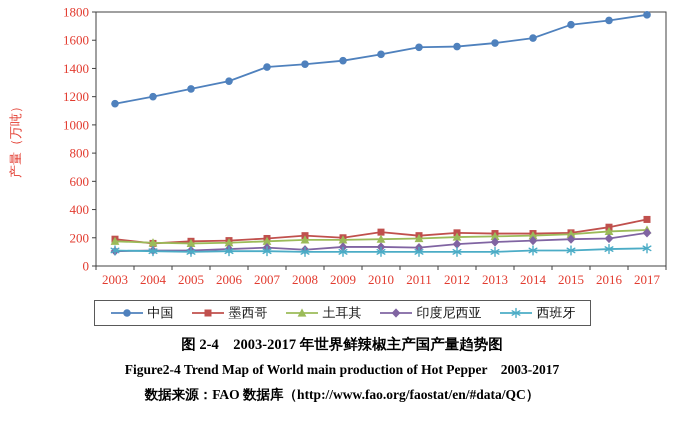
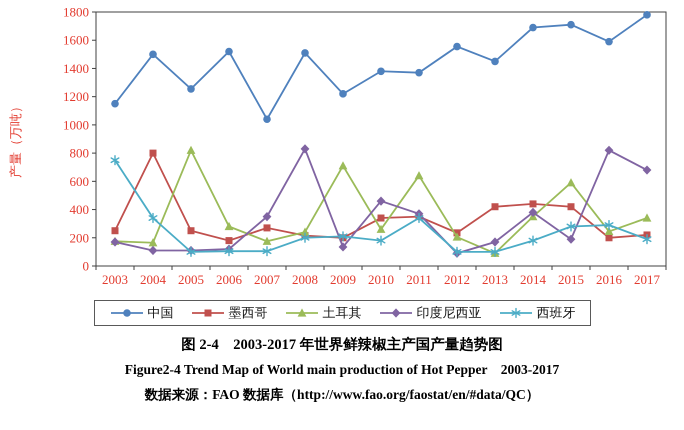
墨西哥/2003: 190 -> 250
印度尼西亚/2003: 100 -> 170
西班牙/2003: 110 -> 750
中国/2004: 1200 -> 1500
墨西哥/2004: 160 -> 800
西班牙/2004: 100 -> 340
墨西哥/2005: 180 -> 250
土耳其/2005: 160 -> 820
中国/2006: 1310 -> 1520
土耳其/2006: 160 -> 280
中国/2007: 1410 -> 1040
墨西哥/2007: 200 -> 270
印度尼西亚/2007: 130 -> 350
中国/2008: 1430 -> 1510
土耳其/2008: 180 -> 240
印度尼西亚/2008: 120 -> 830
西班牙/2008: 100 -> 200
中国/2009: 1460 -> 1220
土耳其/2009: 180 -> 710
西班牙/2009: 100 -> 210
中国/2010: 1500 -> 1380
墨西哥/2010: 240 -> 340
土耳其/2010: 190 -> 260
印度尼西亚/2010: 140 -> 460
西班牙/2010: 100 -> 180
中国/2011: 1550 -> 1370
墨西哥/2011: 220 -> 350
土耳其/2011: 200 -> 640
印度尼西亚/2011: 130 -> 370
西班牙/2011: 100 -> 340
印度尼西亚/2012: 160 -> 90
中国/2013: 1580 -> 1450
墨西哥/2013: 230 -> 420
土耳其/2013: 210 -> 90
中国/2014: 1620 -> 1690
墨西哥/2014: 230 -> 440
土耳其/2014: 220 -> 350
印度尼西亚/2014: 180 -> 380
西班牙/2014: 110 -> 180
墨西哥/2015: 240 -> 420
土耳其/2015: 220 -> 590
西班牙/2015: 110 -> 280
中国/2016: 1740 -> 1590
墨西哥/2016: 280 -> 200
印度尼西亚/2016: 200 -> 820
西班牙/2016: 120 -> 290
墨西哥/2017: 330 -> 220
土耳其/2017: 260 -> 340
印度尼西亚/2017: 240 -> 680
西班牙/2017: 120 -> 190
